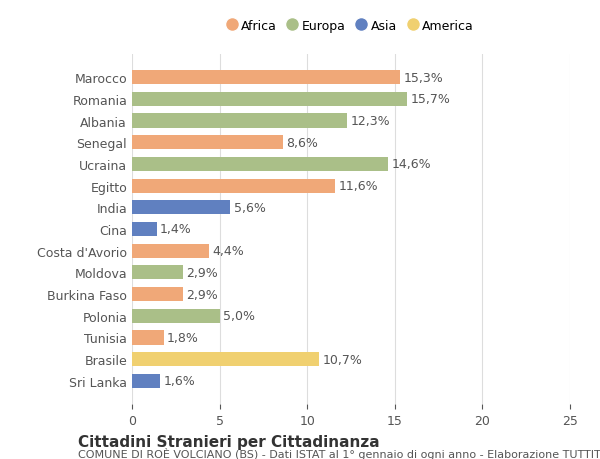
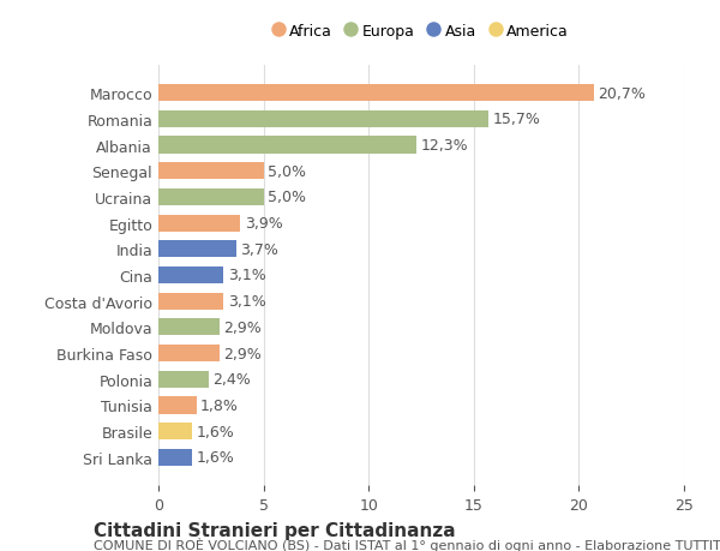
Marocco: 15,3% -> 20,7%
Senegal: 8,6% -> 5,0%
Ucraina: 14,6% -> 5,0%
Egitto: 11,6% -> 3,9%
India: 5,6% -> 3,7%
Cina: 1,4% -> 3,1%
Costa d'Avorio: 4,4% -> 3,1%
Polonia: 5,0% -> 2,4%
Brasile: 10,7% -> 1,6%
